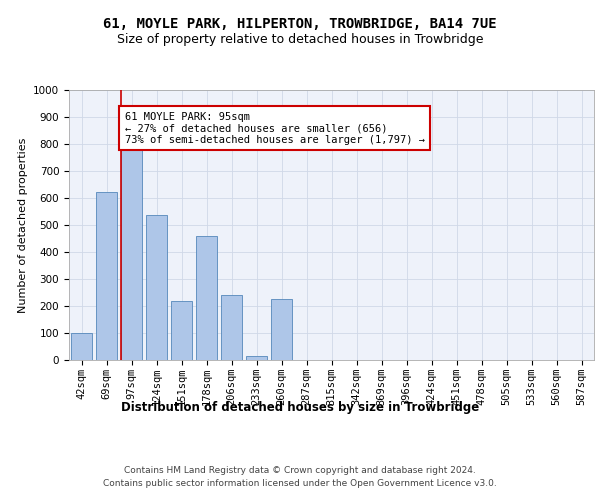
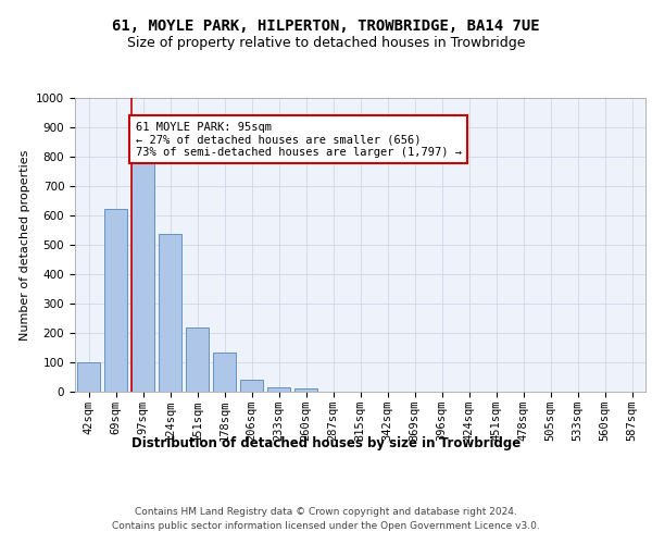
178sqm: 460 -> 132
206sqm: 240 -> 42
260sqm: 225 -> 10
